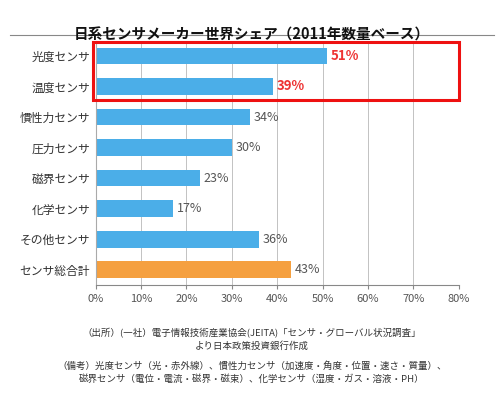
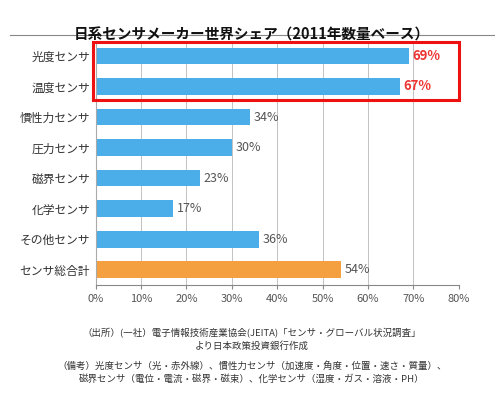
光度センサ: 51% -> 69%
温度センサ: 39% -> 67%
センサ総合計: 43% -> 54%
